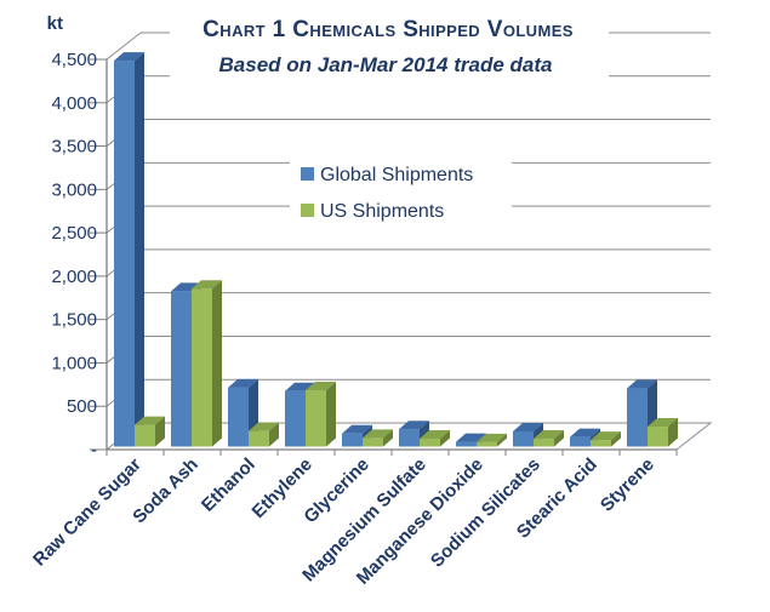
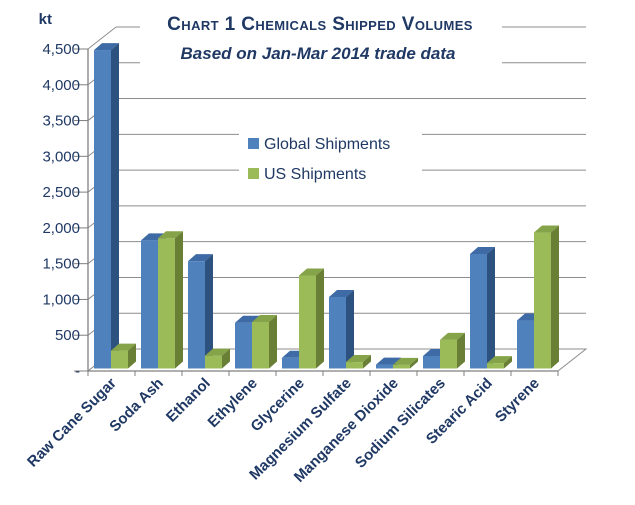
Global Shipments/Ethanol: 700 -> 1500
US Shipments/Glycerine: 100 -> 1300
Global Shipments/Magnesium Sulfate: 200 -> 1000
US Shipments/Sodium Silicates: 100 -> 400
Global Shipments/Stearic Acid: 100 -> 1600
US Shipments/Styrene: 200 -> 1900
